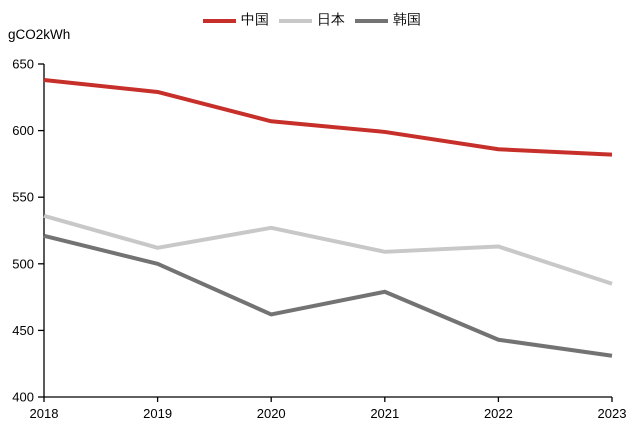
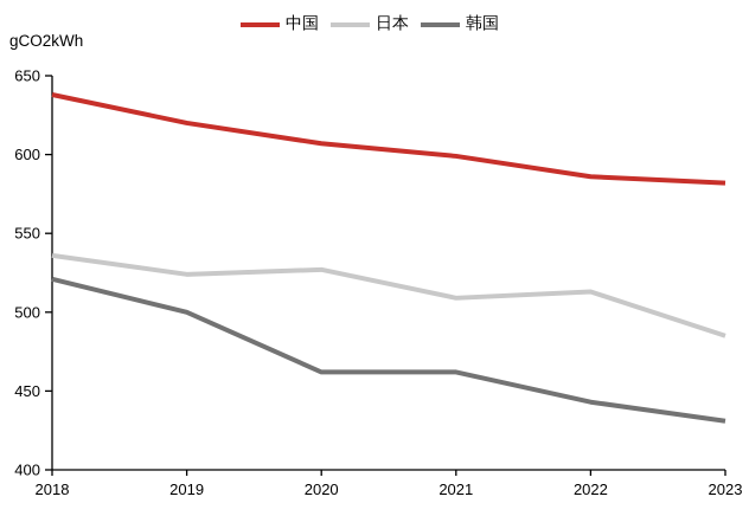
中国/2019: 629 -> 620
日本/2019: 512 -> 524
韩国/2021: 479 -> 462
